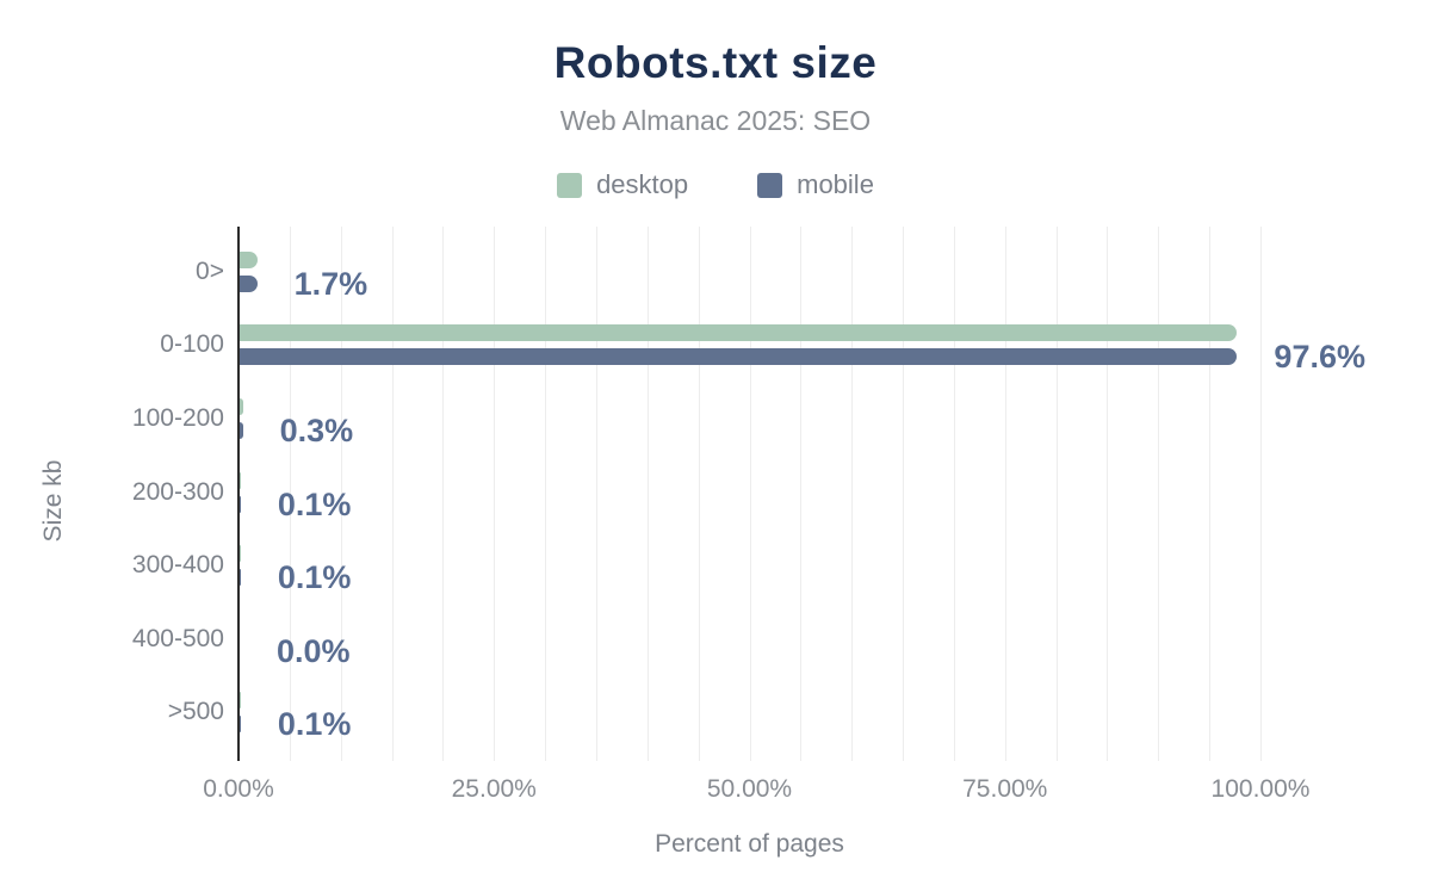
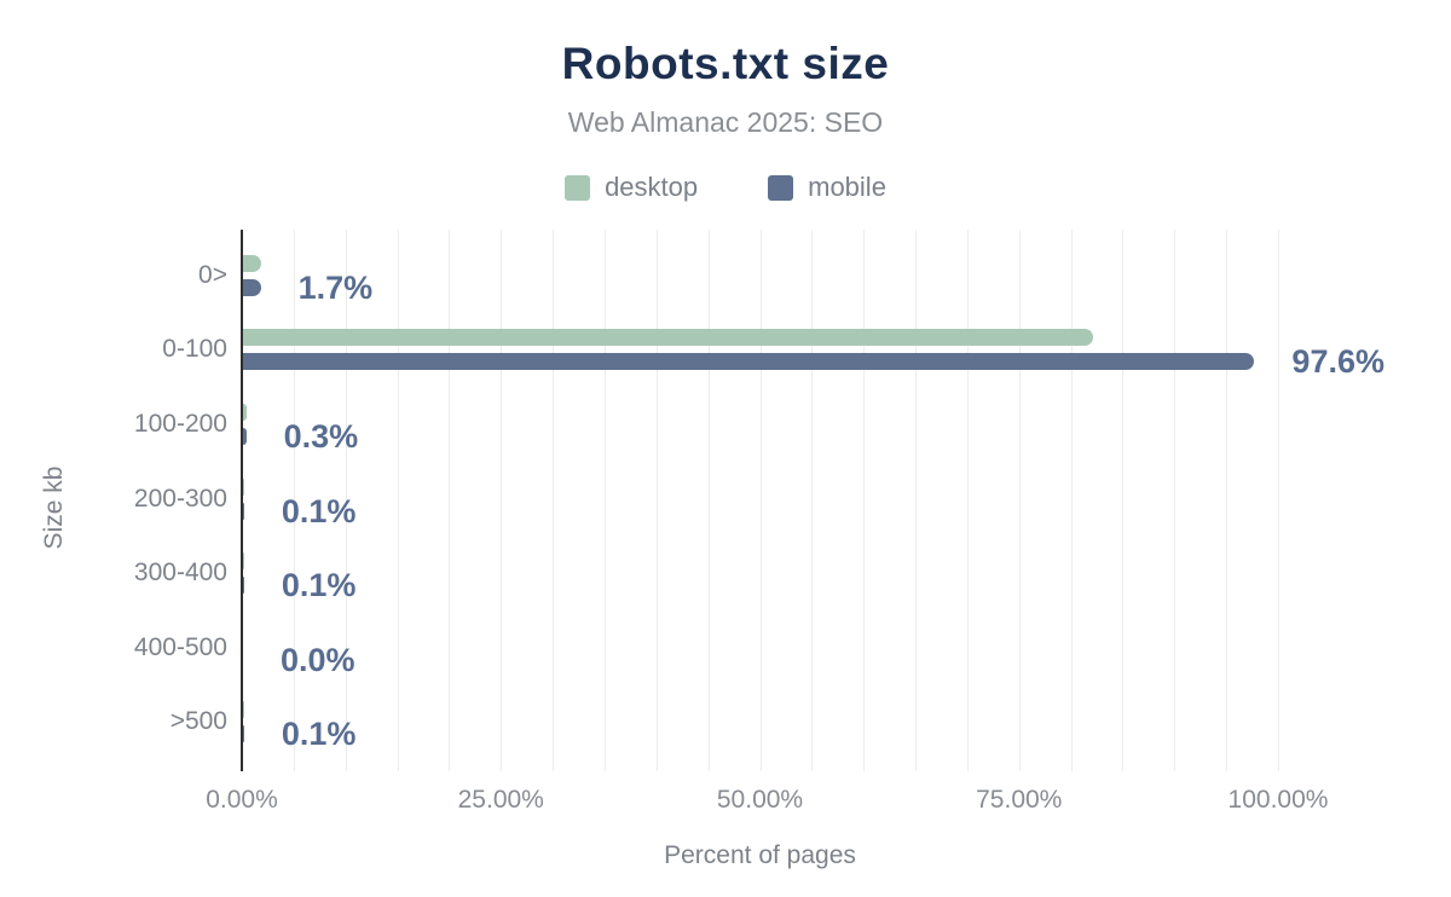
desktop/0-100: 98% -> 82%
